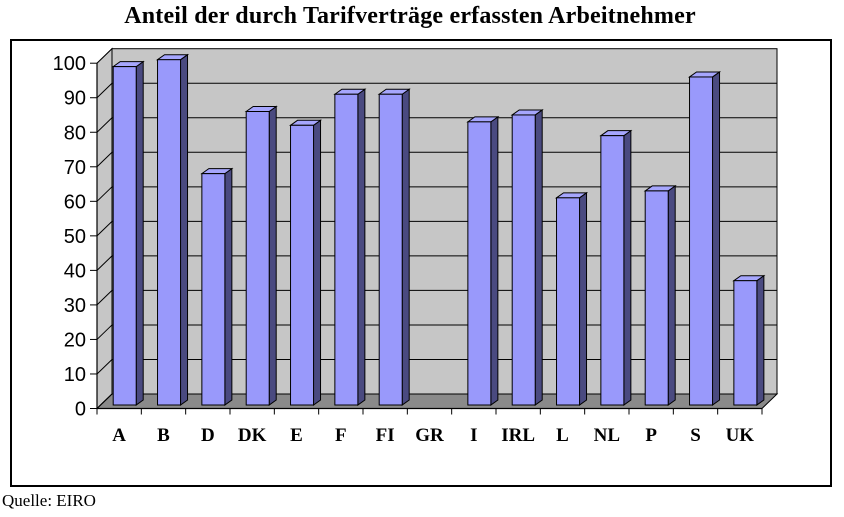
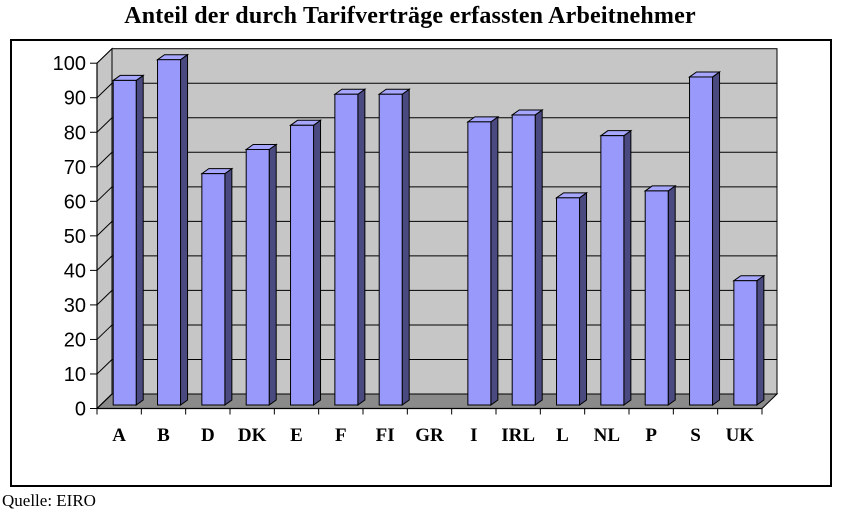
A: 98 -> 94
DK: 85 -> 74
